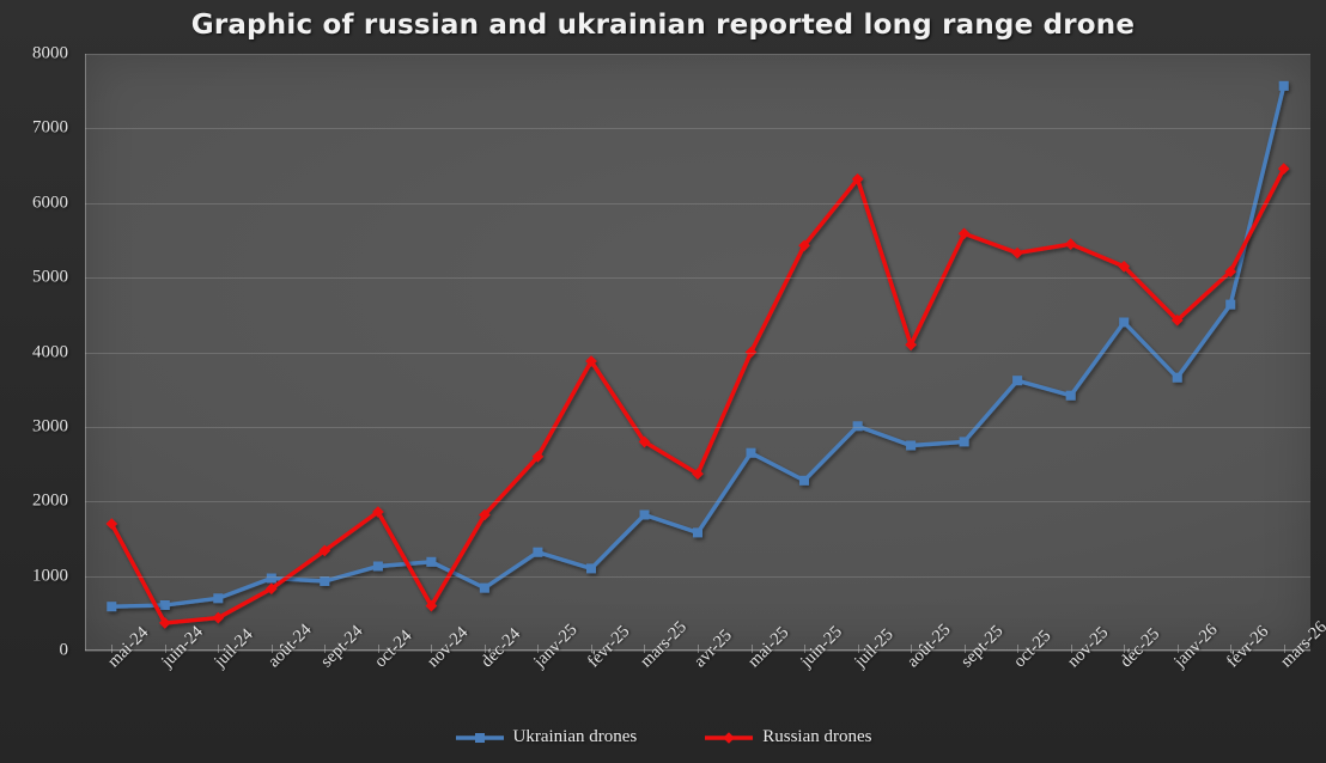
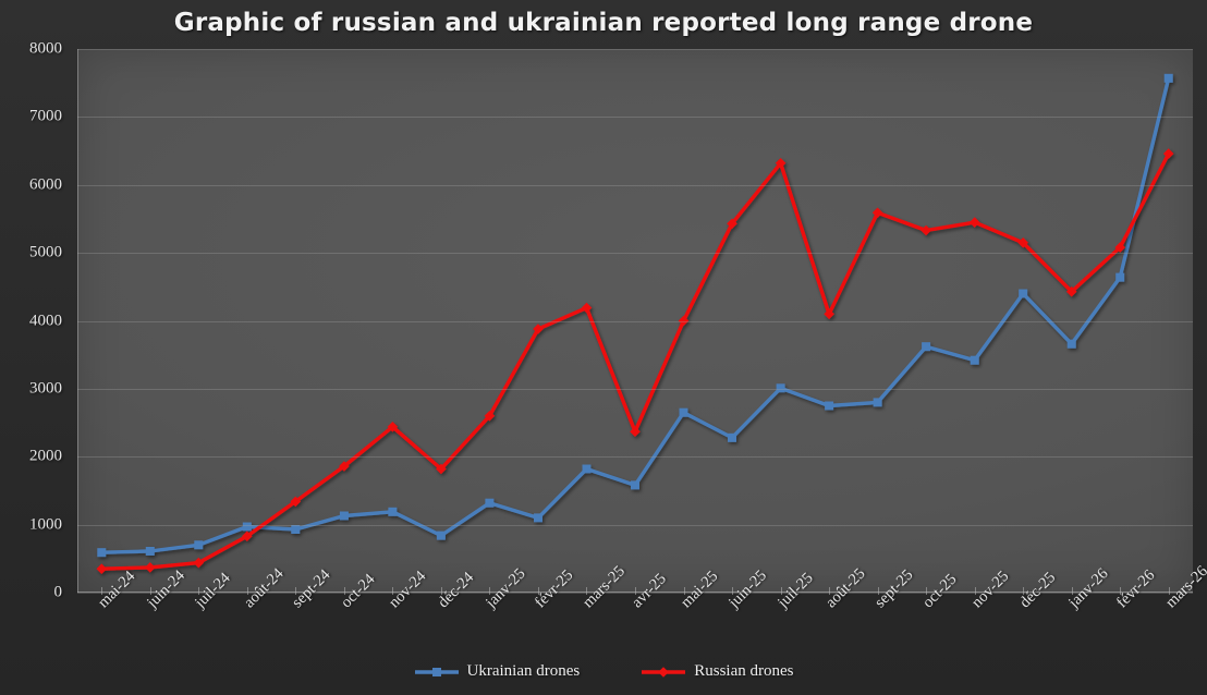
Russian drones/mai-24: 1700 -> 400
Russian drones/nov-24: 600 -> 2400
Russian drones/mars-25: 2800 -> 4200
